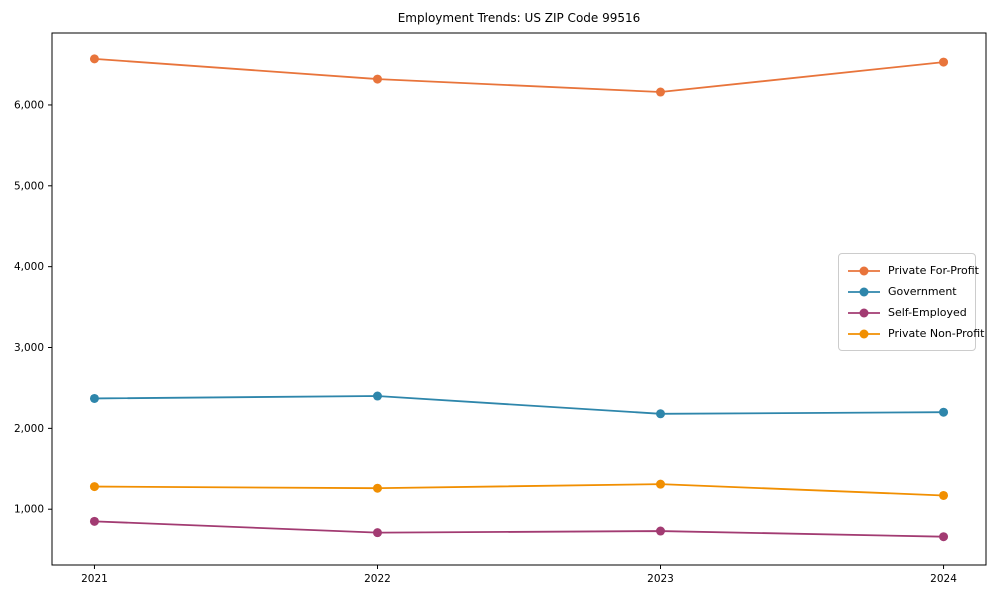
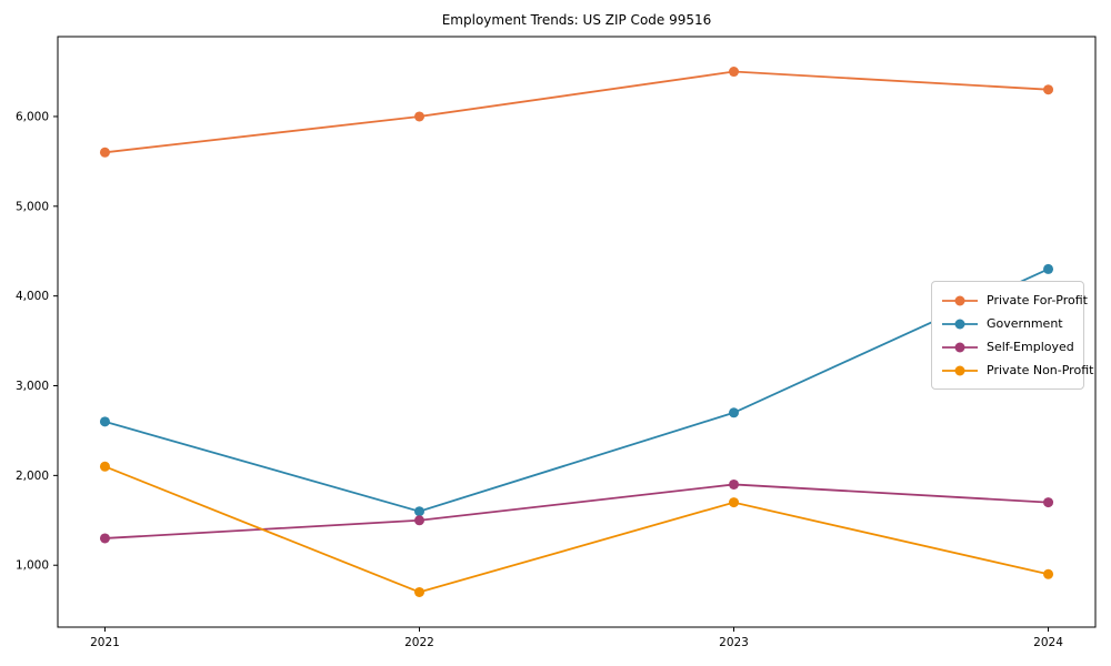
Private For-Profit/2021: 6600 -> 5600
Government/2021: 2400 -> 2600
Self-Employed/2021: 800 -> 1300
Private Non-Profit/2021: 1300 -> 2100
Private For-Profit/2022: 6300 -> 6000
Government/2022: 2400 -> 1600
Self-Employed/2022: 700 -> 1500
Private Non-Profit/2022: 1300 -> 700
Private For-Profit/2023: 6200 -> 6500
Government/2023: 2200 -> 2700
Self-Employed/2023: 700 -> 1900
Private Non-Profit/2023: 1300 -> 1700
Private For-Profit/2024: 6500 -> 6300
Government/2024: 2200 -> 4300
Self-Employed/2024: 700 -> 1700
Private Non-Profit/2024: 1200 -> 900
